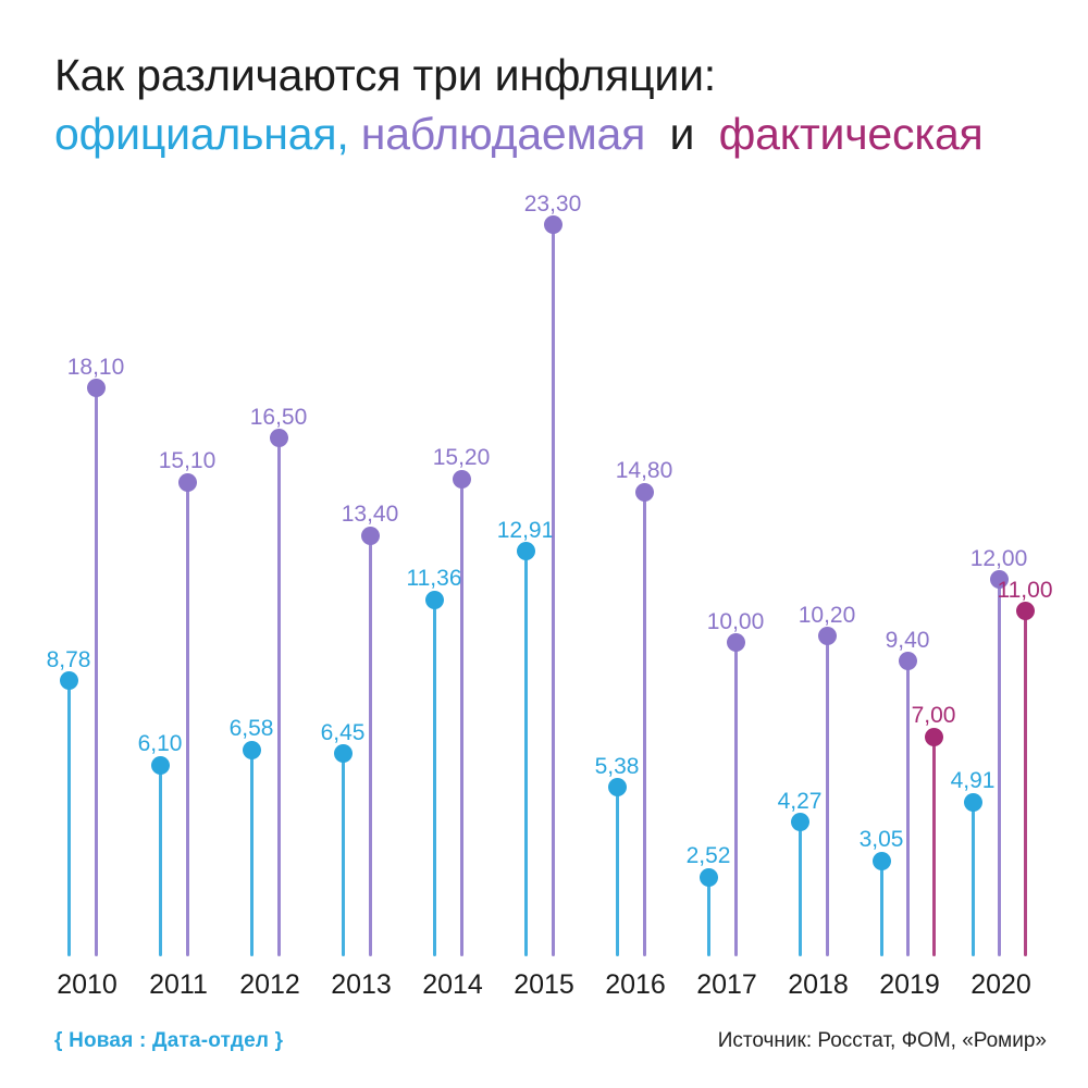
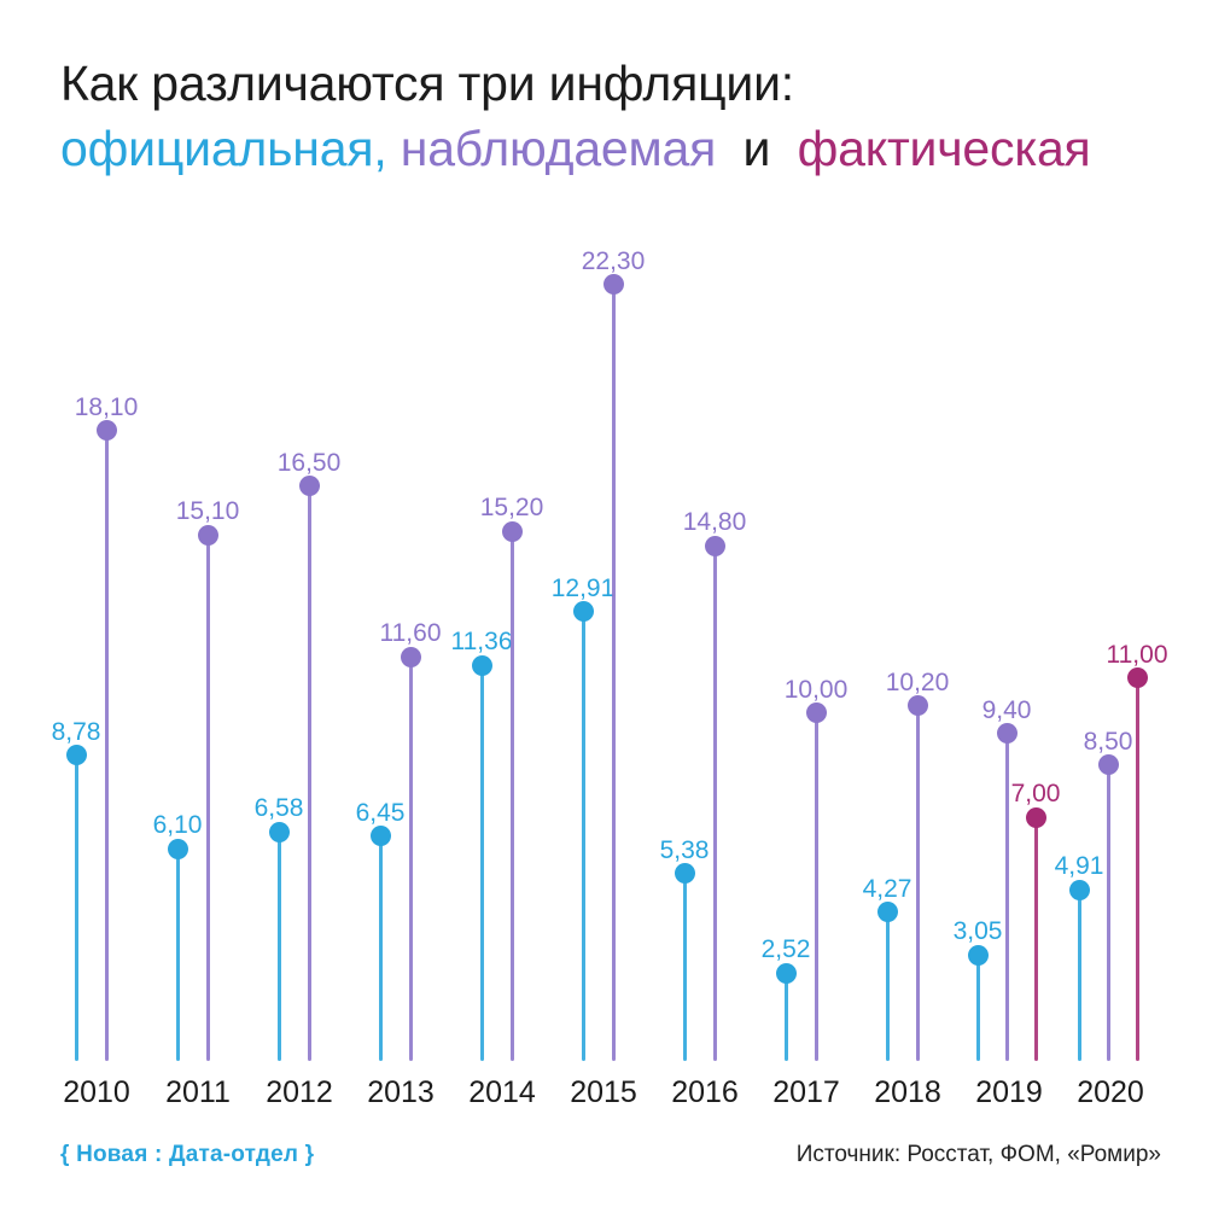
наблюдаемая/2013: 13,40 -> 11,60
наблюдаемая/2015: 23,30 -> 22,30
наблюдаемая/2020: 12,00 -> 8,50
